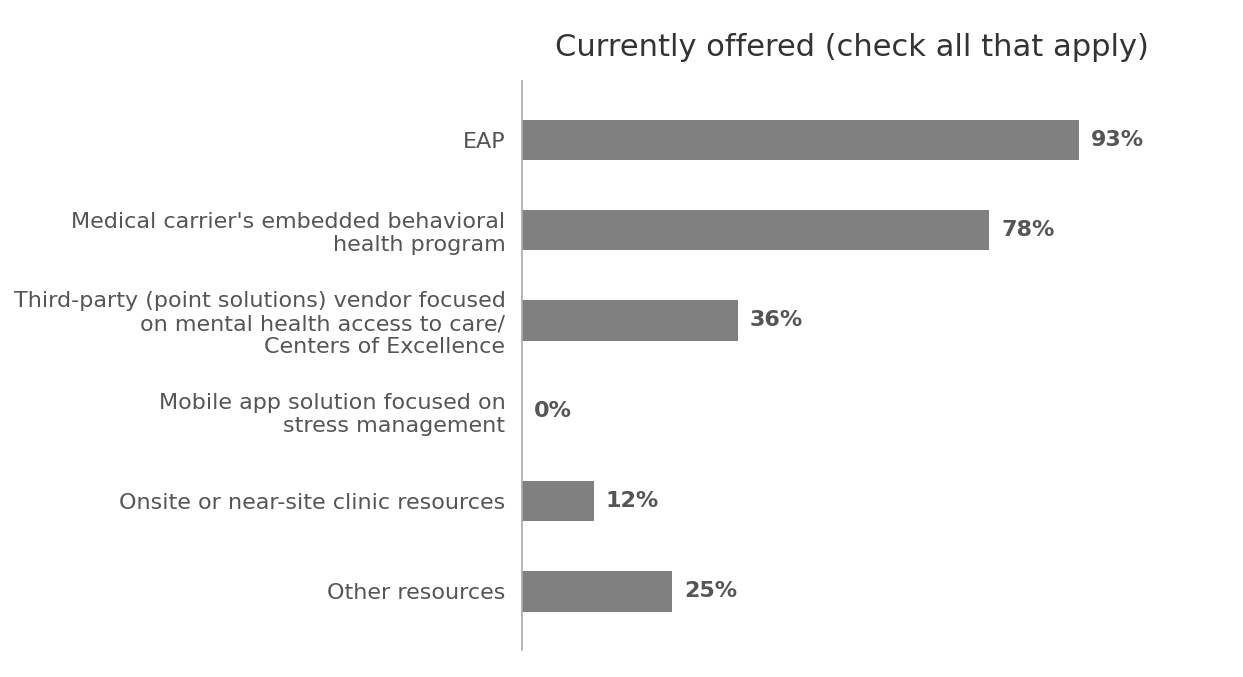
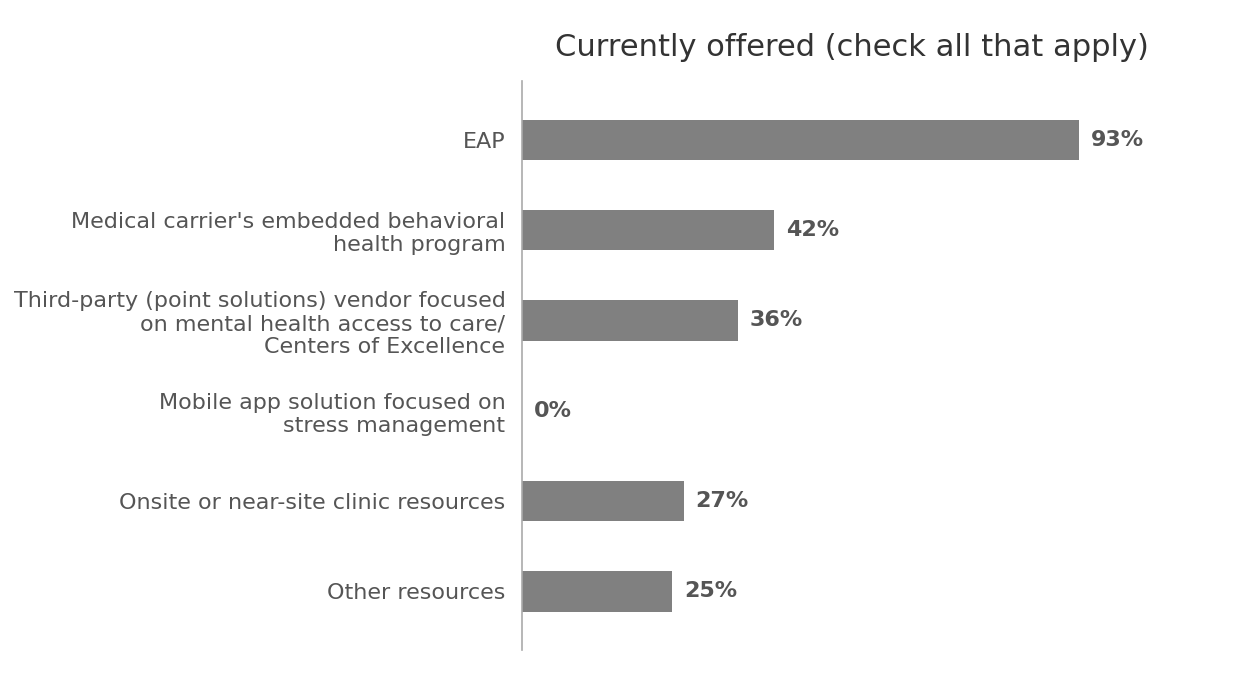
Medical carrier's embedded behavioral health program: 78% -> 42%
Onsite or near-site clinic resources: 12% -> 27%
